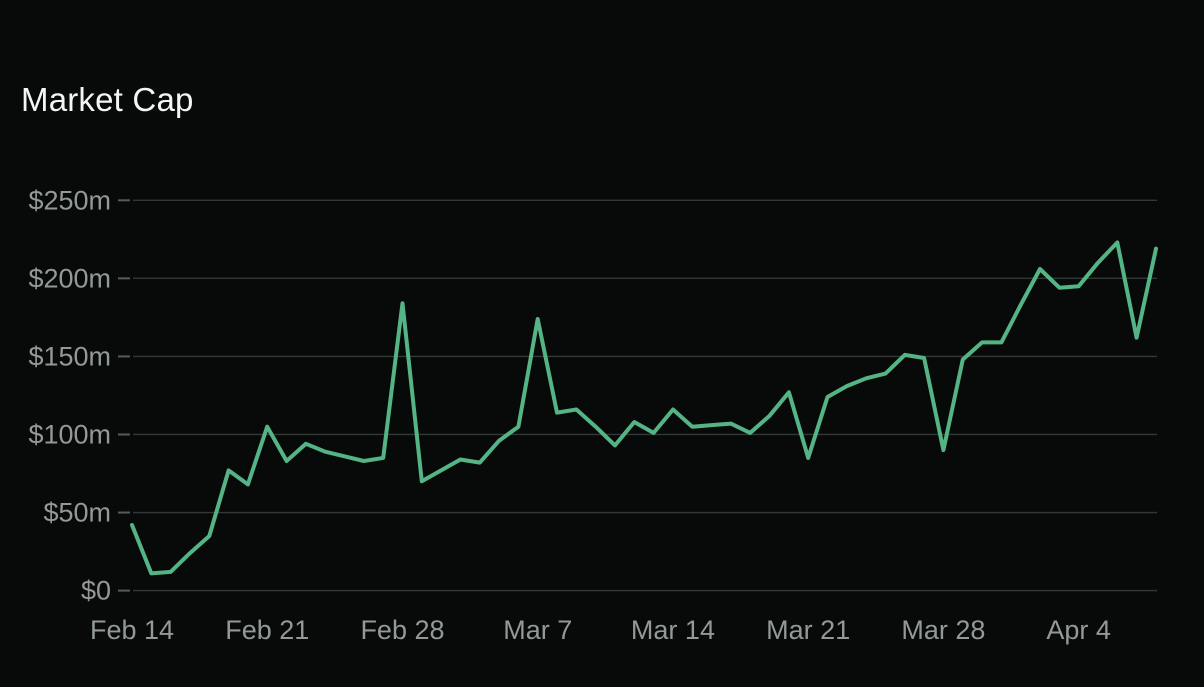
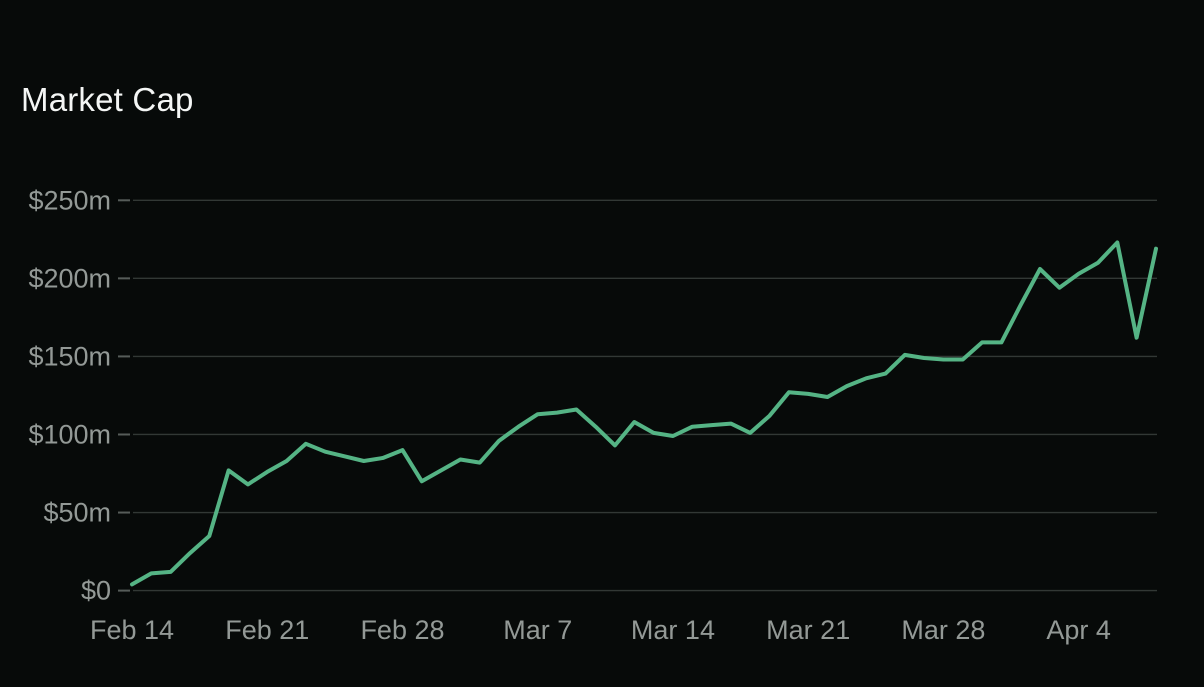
Feb 14: $42m -> $4m
Feb 21: $105m -> $76m
Feb 28: $184m -> $90m
Mar 7: $174m -> $113m
Mar 14: $116m -> $99m
Mar 21: $85m -> $126m
Mar 28: $90m -> $148m
Apr 4: $195m -> $203m
